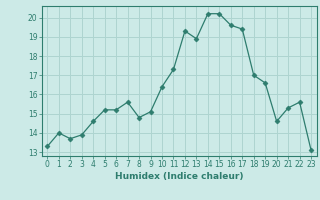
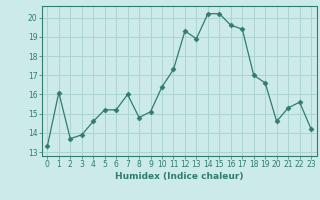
1: 14.0 -> 16.1
7: 15.6 -> 16.0
23: 13.1 -> 14.2
